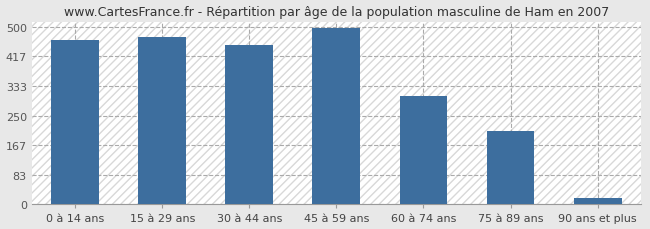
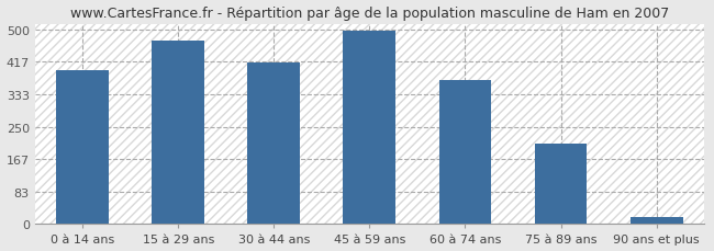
0 à 14 ans: 463 -> 395
30 à 44 ans: 448 -> 415
60 à 74 ans: 305 -> 370
